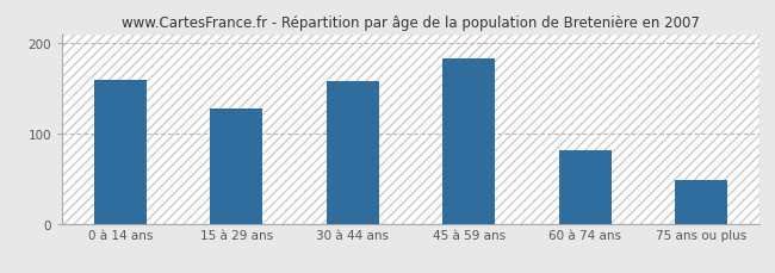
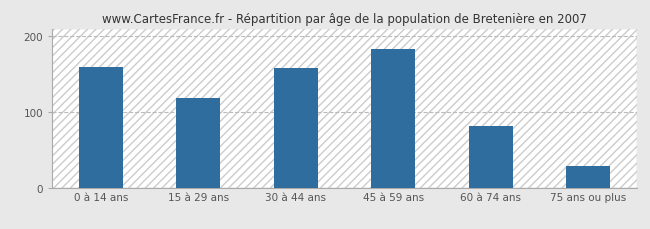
15 à 29 ans: 128 -> 118
75 ans ou plus: 48 -> 28
